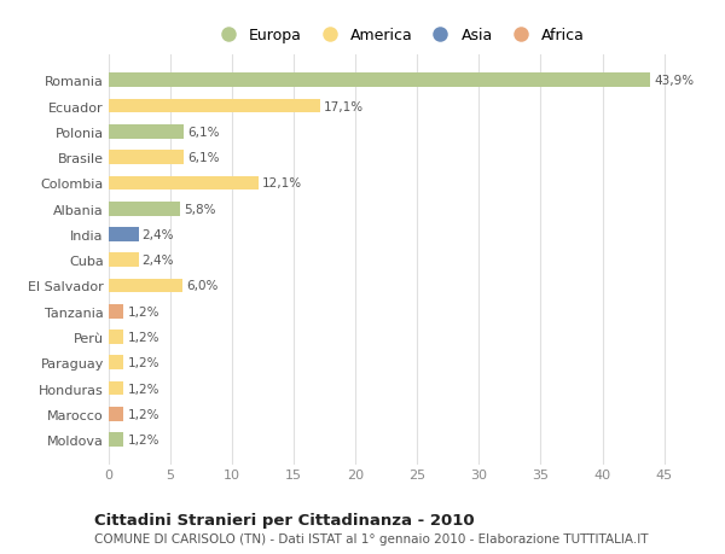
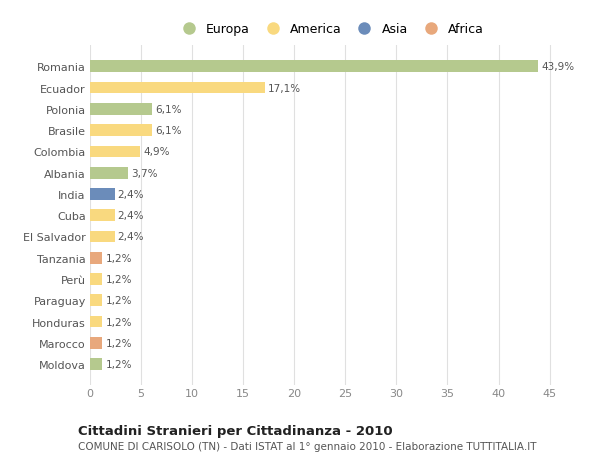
Colombia: 12,1% -> 4,9%
Albania: 5,8% -> 3,7%
El Salvador: 6,0% -> 2,4%
